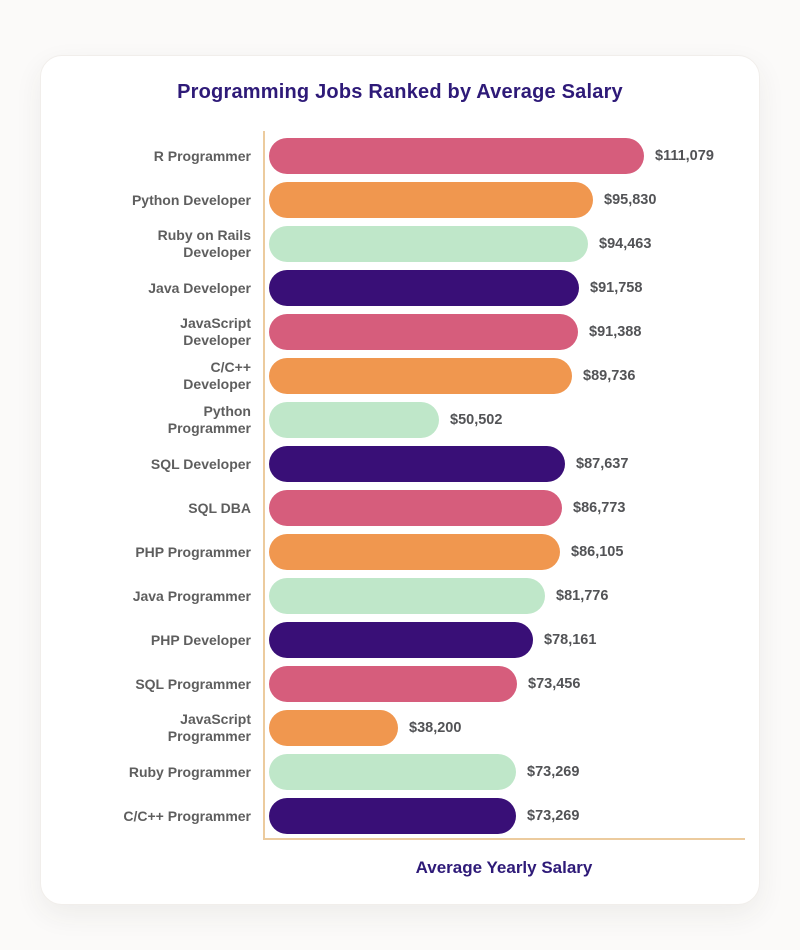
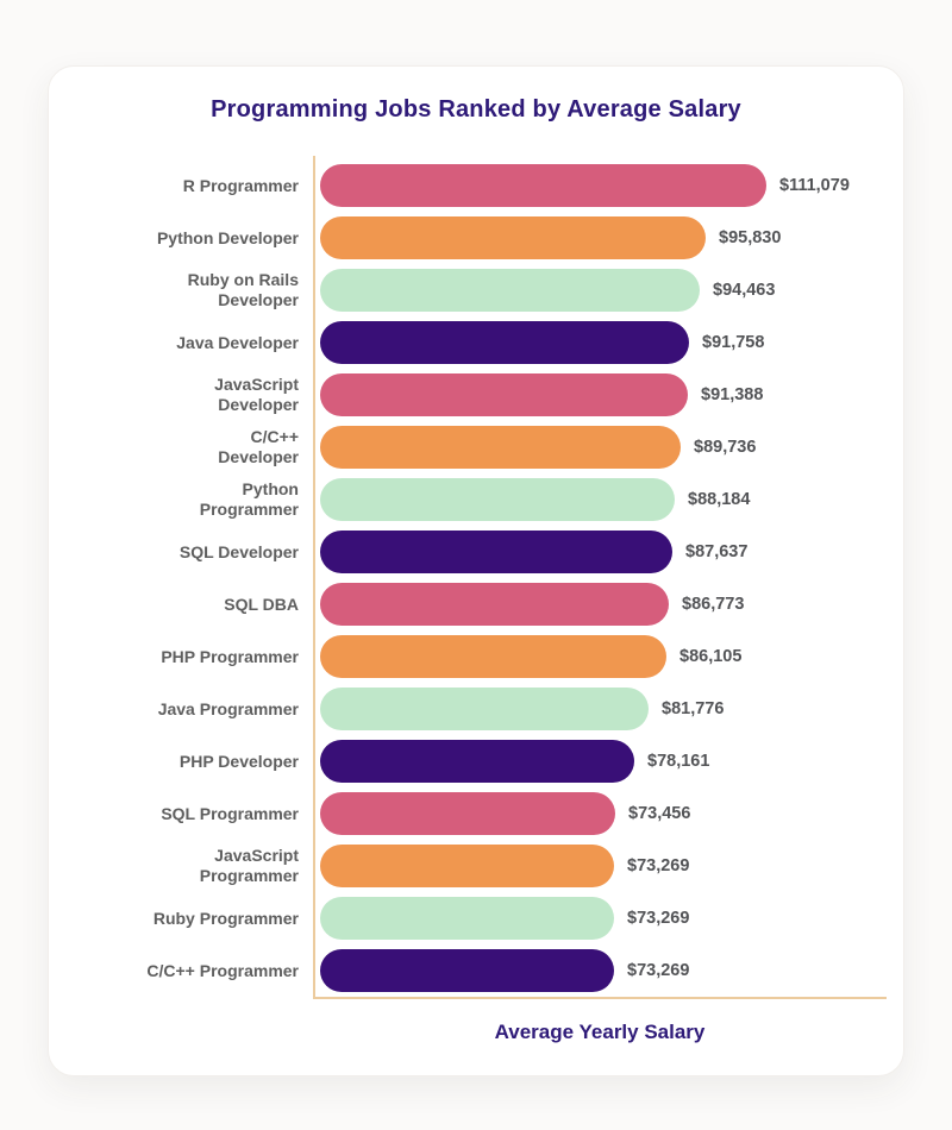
Python Programmer: $50,502 -> $88,184
JavaScript Programmer: $38,200 -> $73,269
